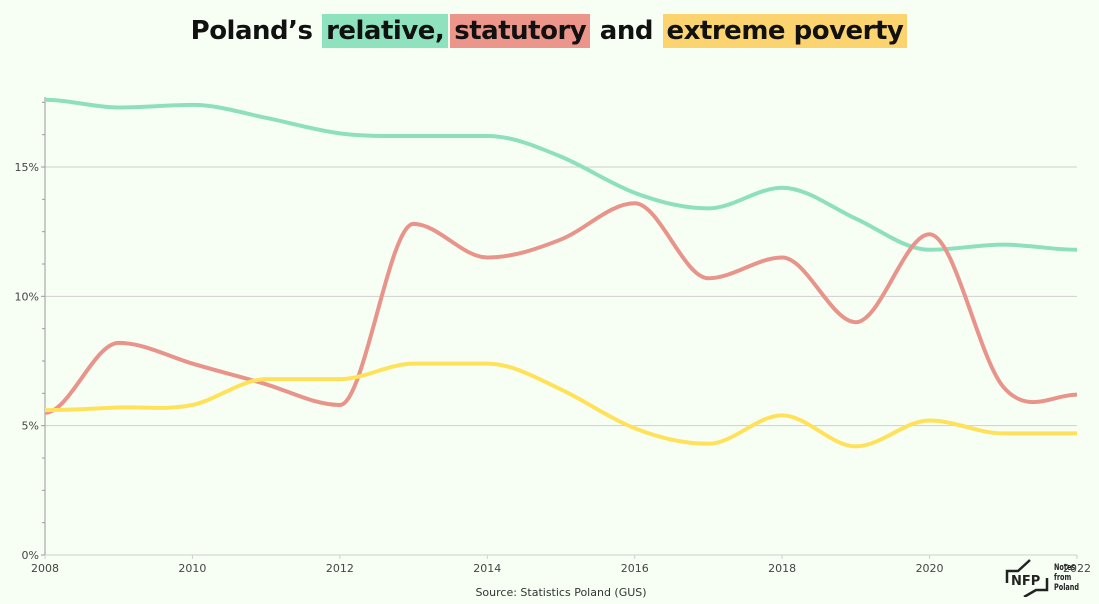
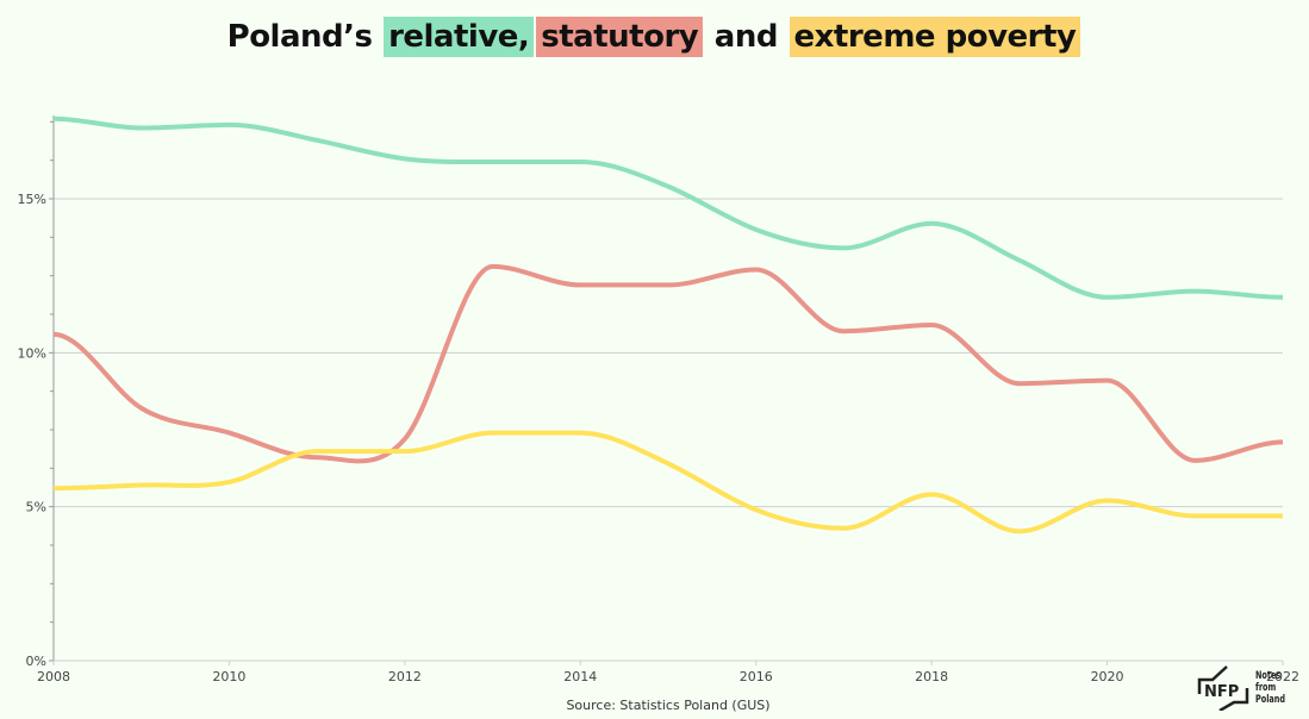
statutory/2008: 5.5% -> 10.6%
statutory/2012: 5.8% -> 7.2%
statutory/2014: 11.5% -> 12.2%
statutory/2016: 13.6% -> 12.7%
statutory/2018: 11.5% -> 10.9%
statutory/2020: 12.4% -> 9.1%
statutory/2022: 6.2% -> 7.1%
